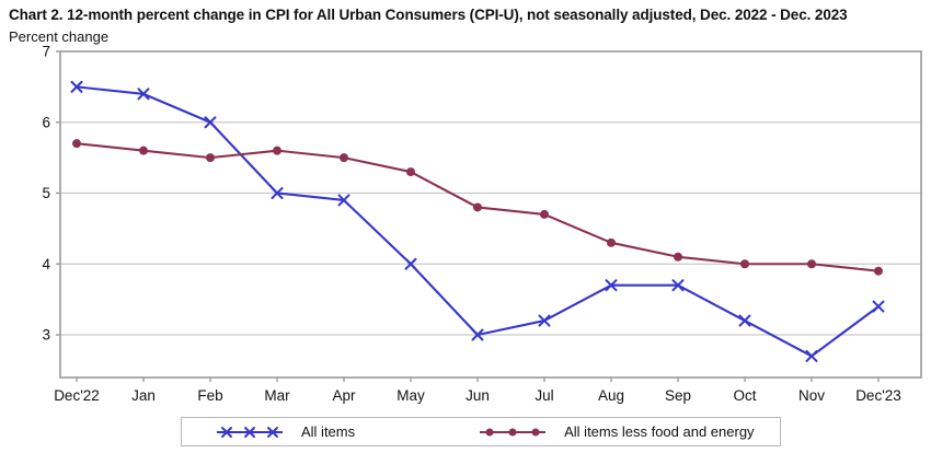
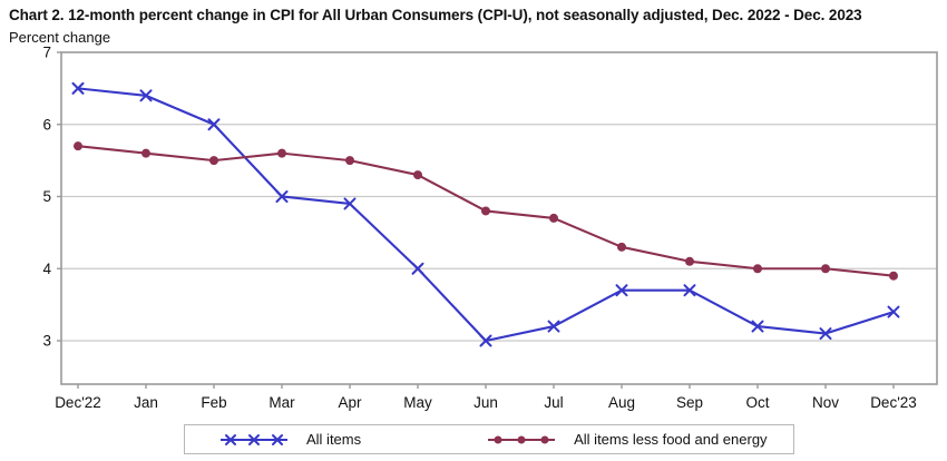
All items/Nov: 2.7 -> 3.1
